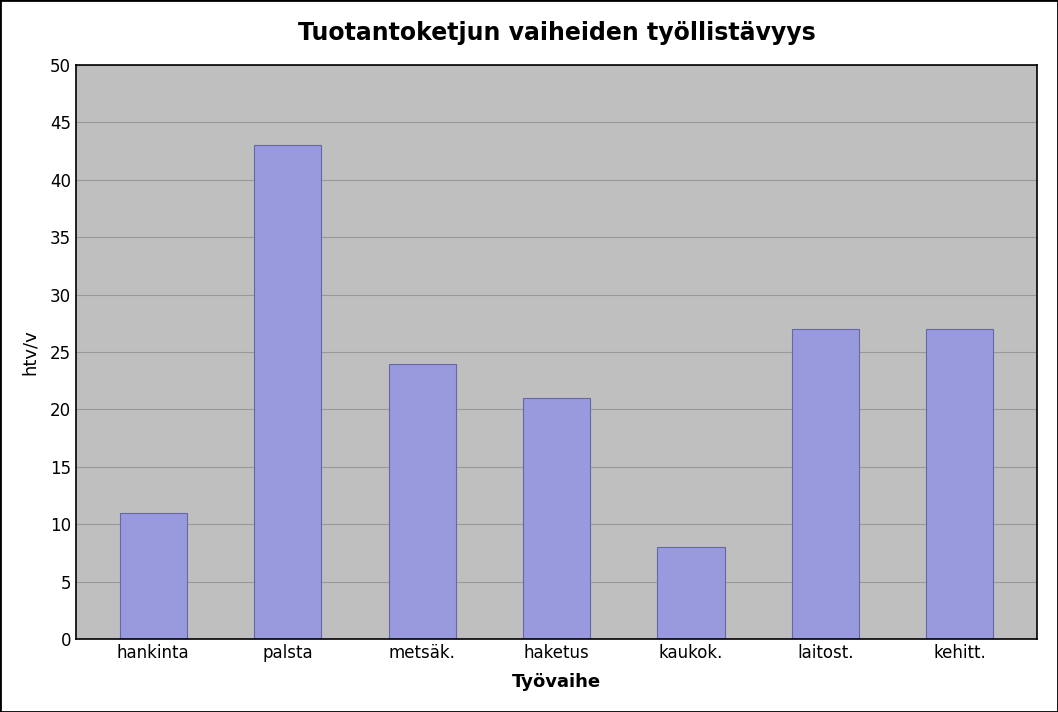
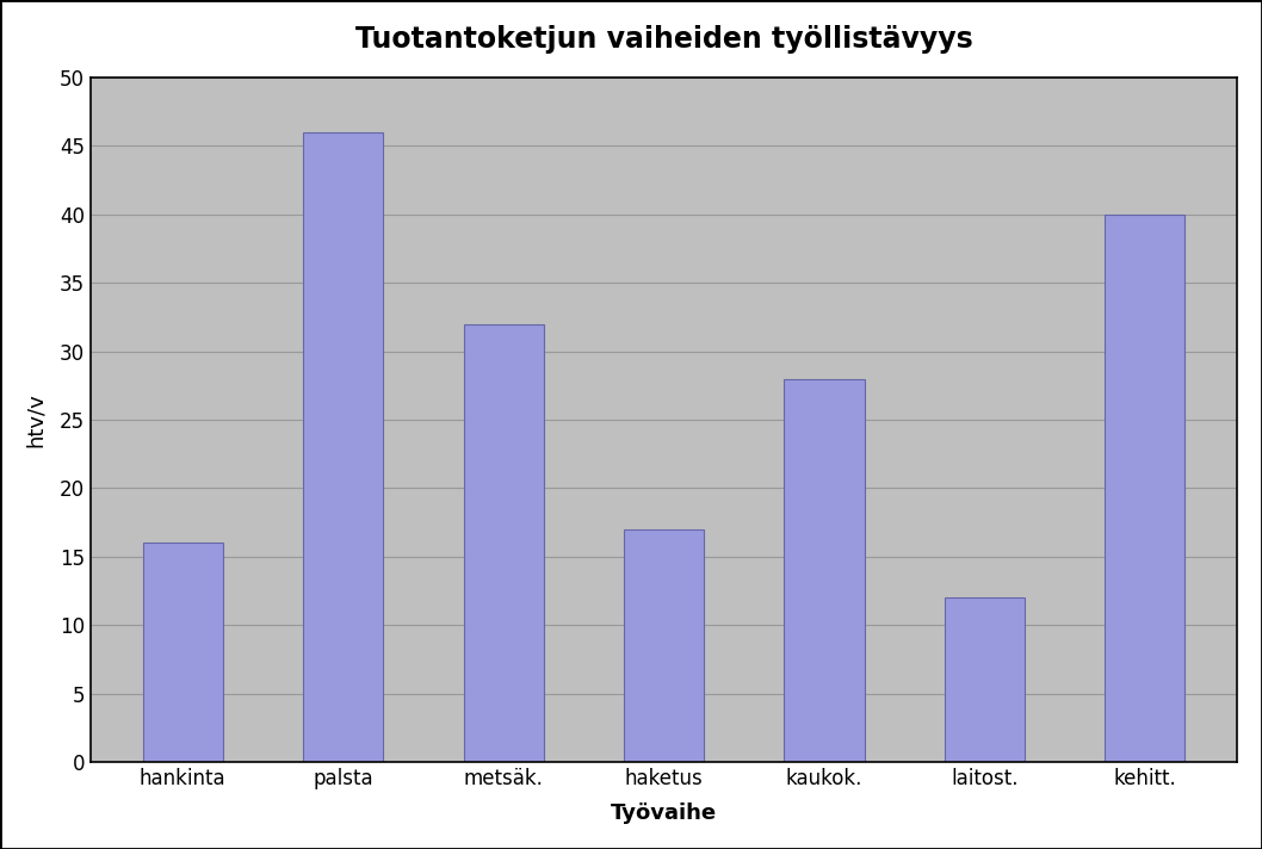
hankinta: 11 -> 16
palsta: 43 -> 46
metsäk.: 24 -> 32
haketus: 21 -> 17
kaukok.: 8 -> 28
laitost.: 27 -> 12
kehitt.: 27 -> 40
